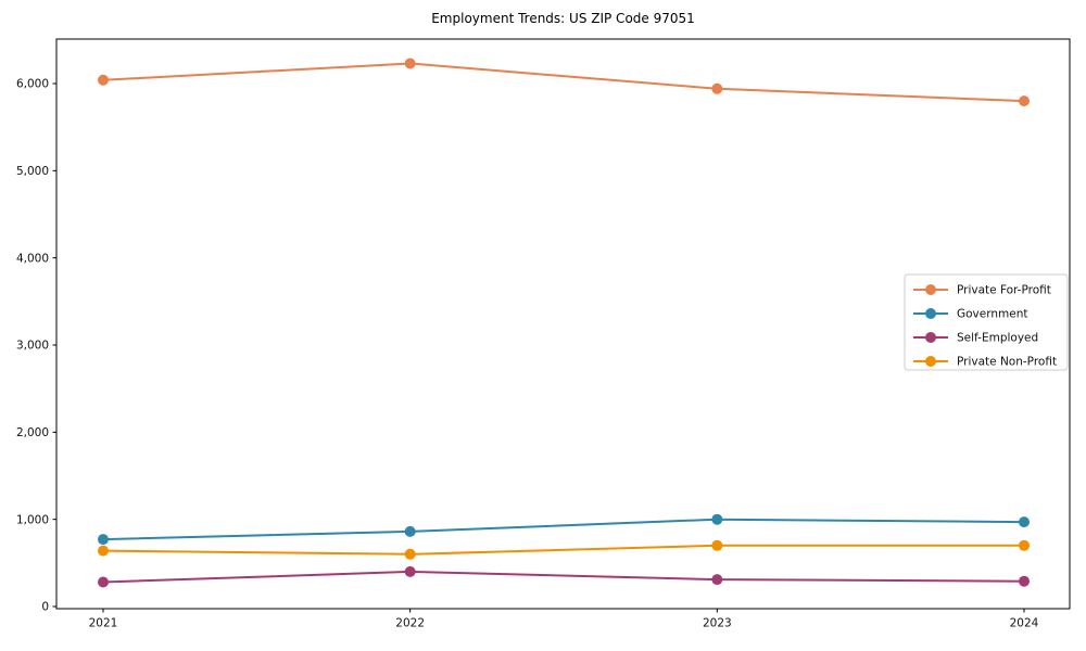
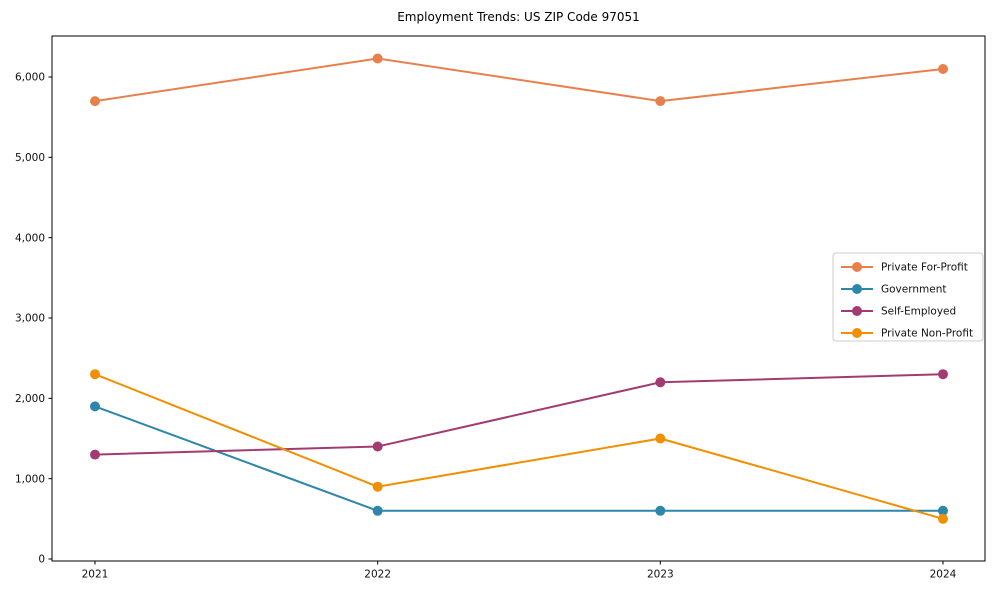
Private For-Profit/2021: 6000 -> 5700
Government/2021: 800 -> 1900
Self-Employed/2021: 300 -> 1300
Private Non-Profit/2021: 600 -> 2300
Government/2022: 900 -> 600
Self-Employed/2022: 400 -> 1400
Private Non-Profit/2022: 600 -> 900
Private For-Profit/2023: 5900 -> 5700
Government/2023: 1000 -> 600
Self-Employed/2023: 300 -> 2200
Private Non-Profit/2023: 700 -> 1500
Private For-Profit/2024: 5800 -> 6100
Government/2024: 1000 -> 600
Self-Employed/2024: 300 -> 2300
Private Non-Profit/2024: 700 -> 500
